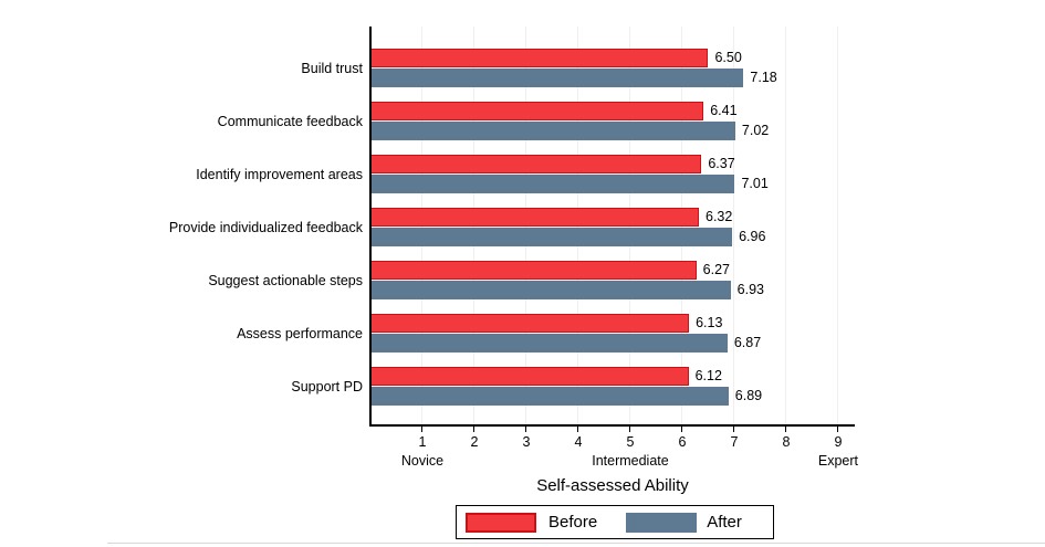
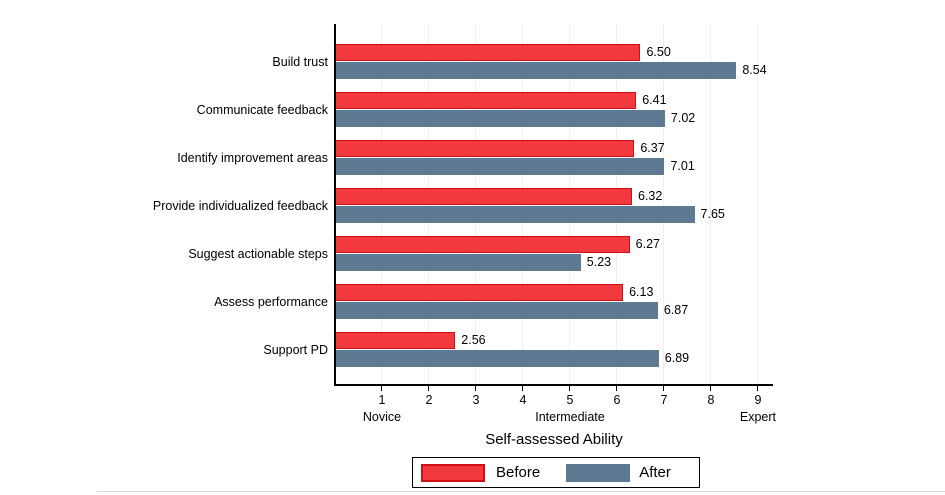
After/Build trust: 7.18 -> 8.54
After/Provide individualized feedback: 6.96 -> 7.65
After/Suggest actionable steps: 6.93 -> 5.23
Before/Support PD: 6.12 -> 2.56
